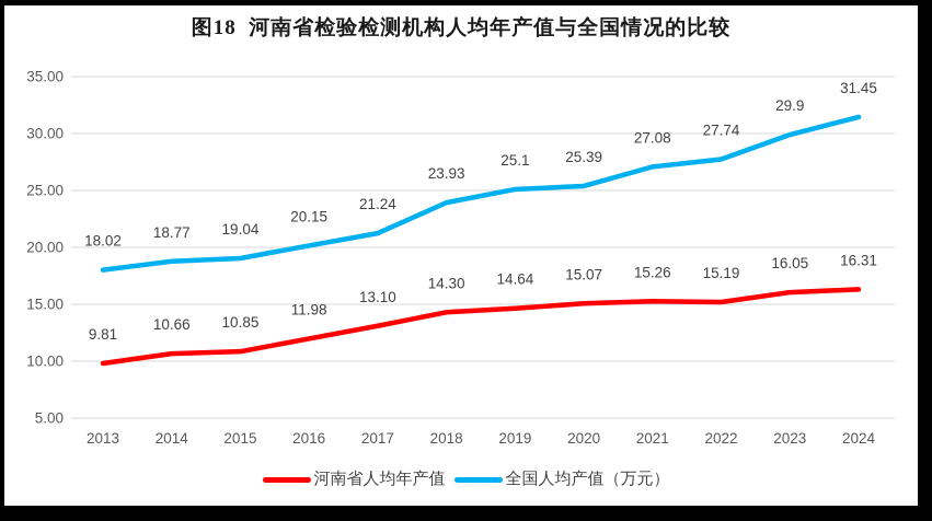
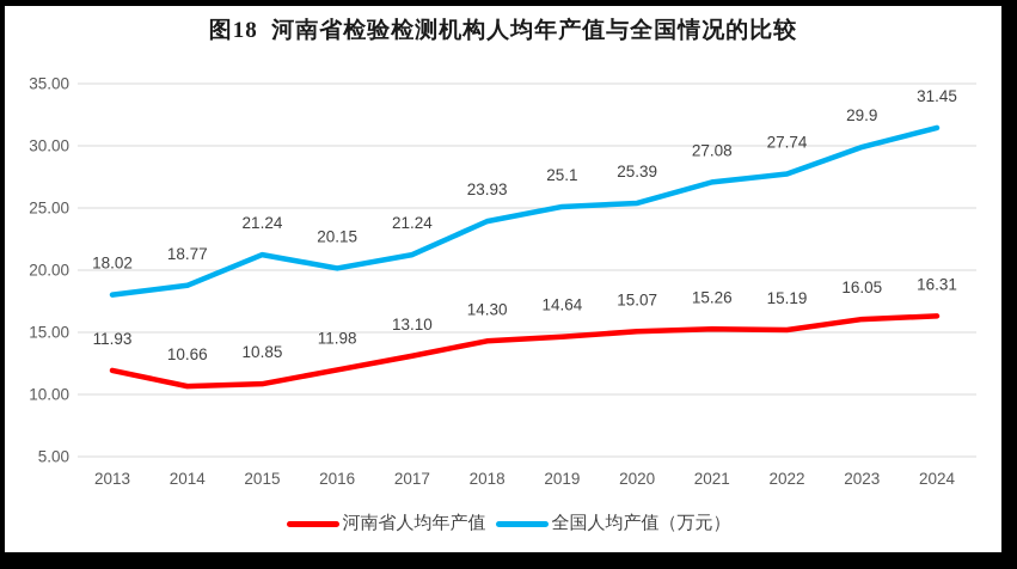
河南省人均年产值/2013: 9.81 -> 11.93
全国人均产值（万元）/2015: 19.04 -> 21.24
